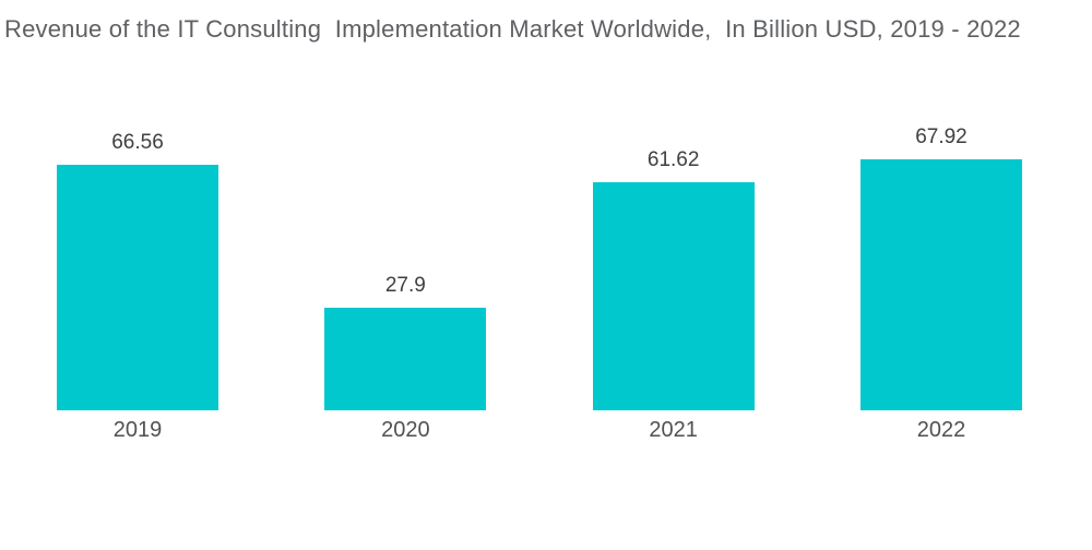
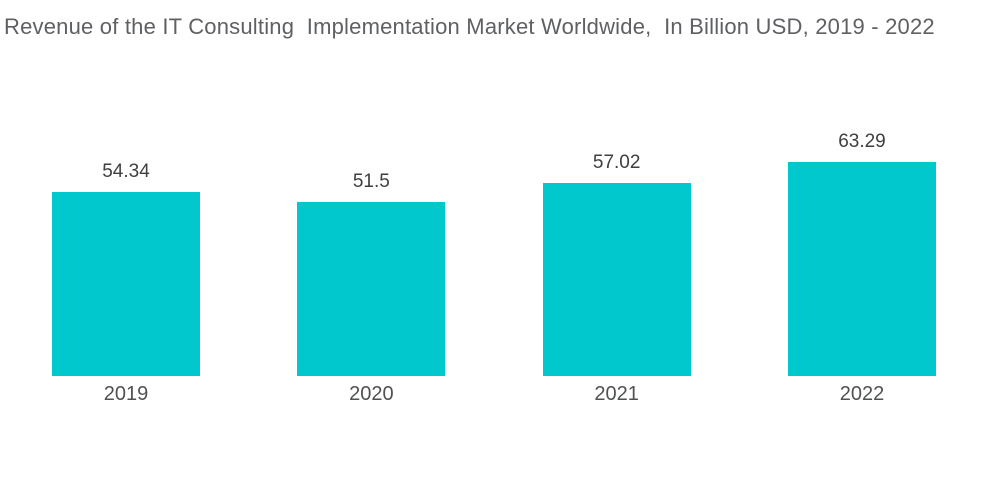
2019: 66.56 -> 54.34
2020: 27.9 -> 51.5
2021: 61.62 -> 57.02
2022: 67.92 -> 63.29
